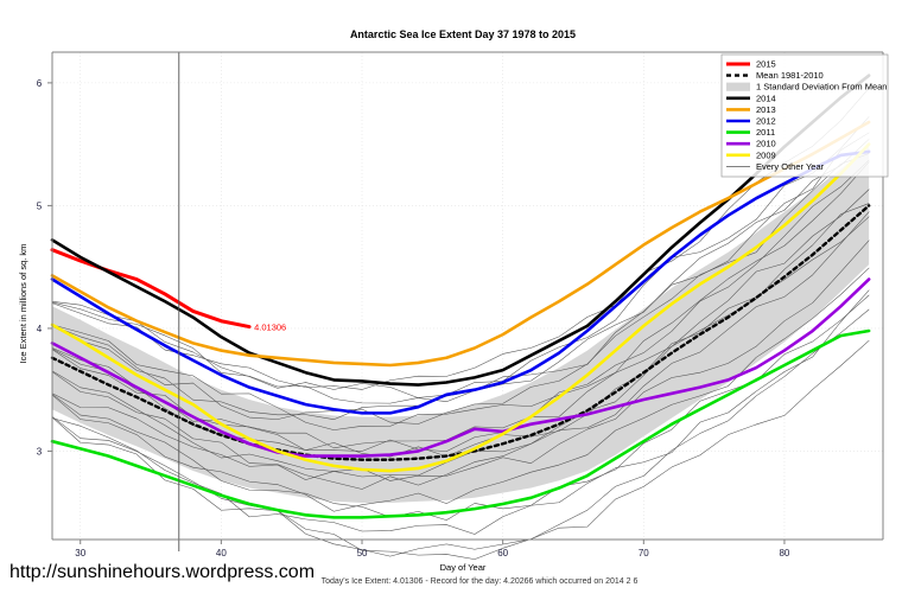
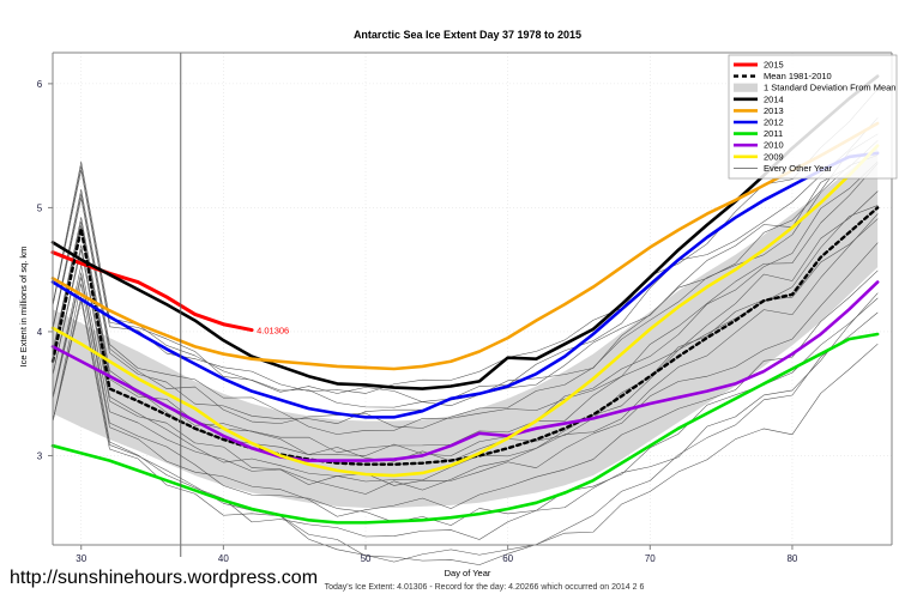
Mean 1981-2010/30: 3.65 -> 4.83
2014/60: 3.66 -> 3.79
Mean 1981-2010/80: 4.42 -> 4.30
